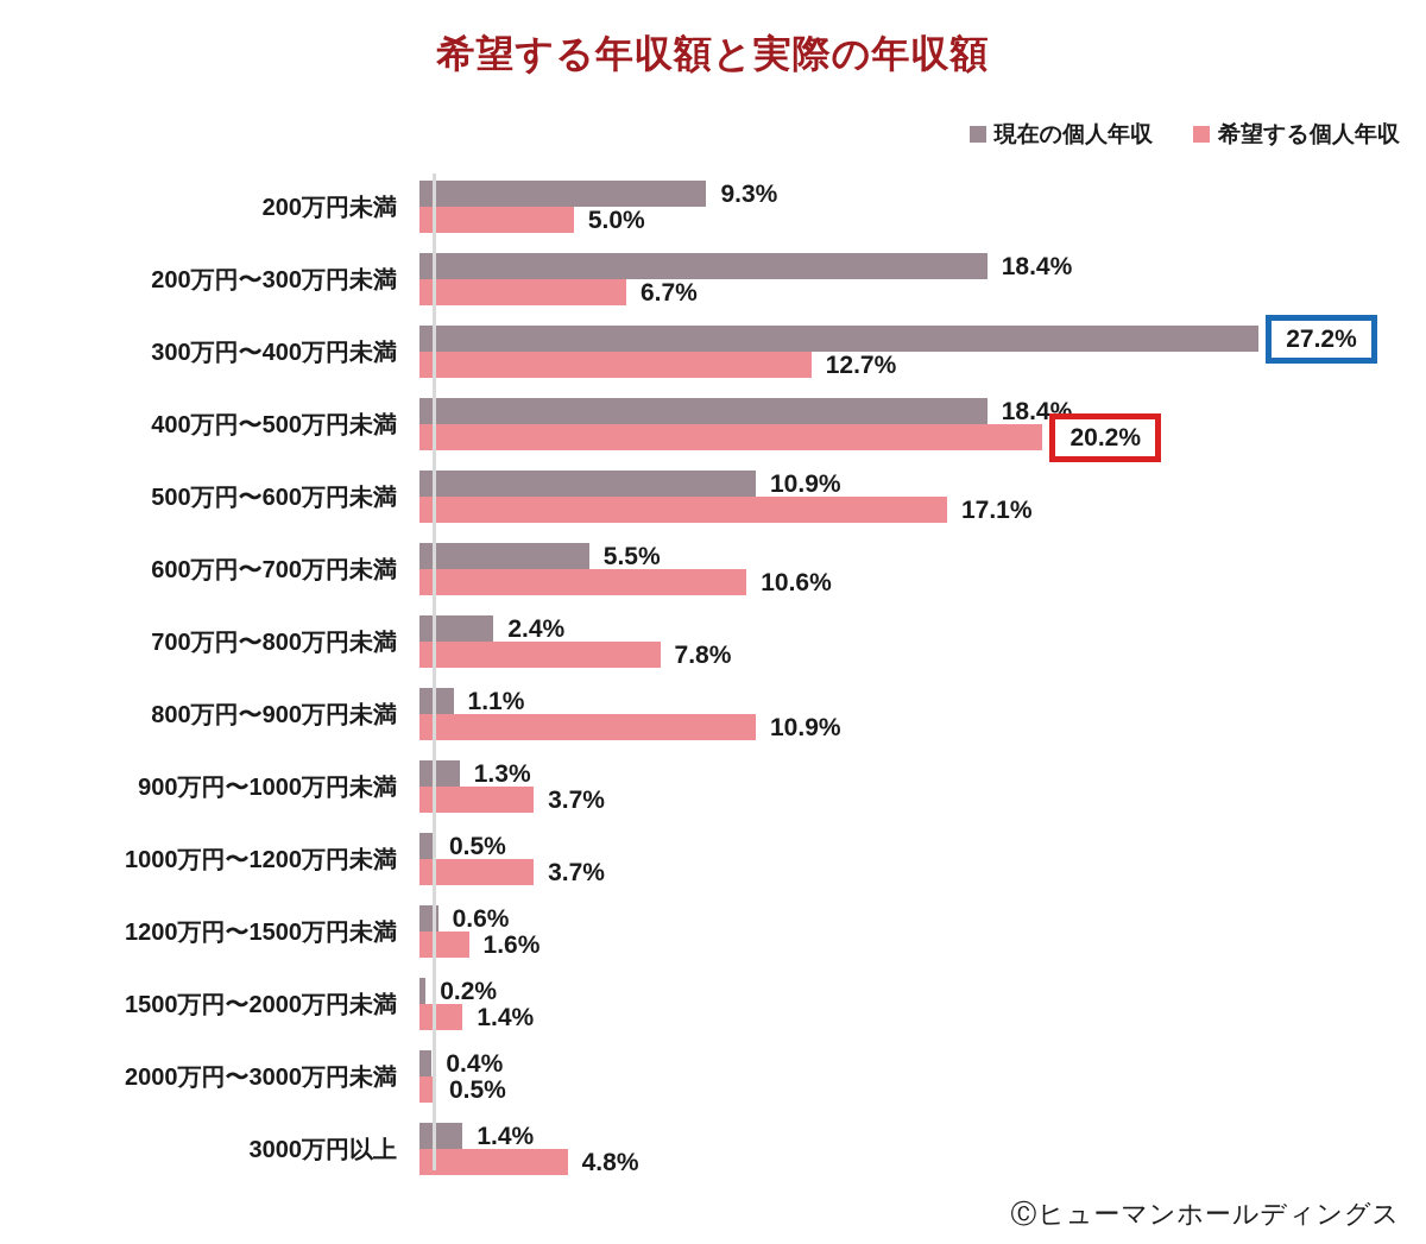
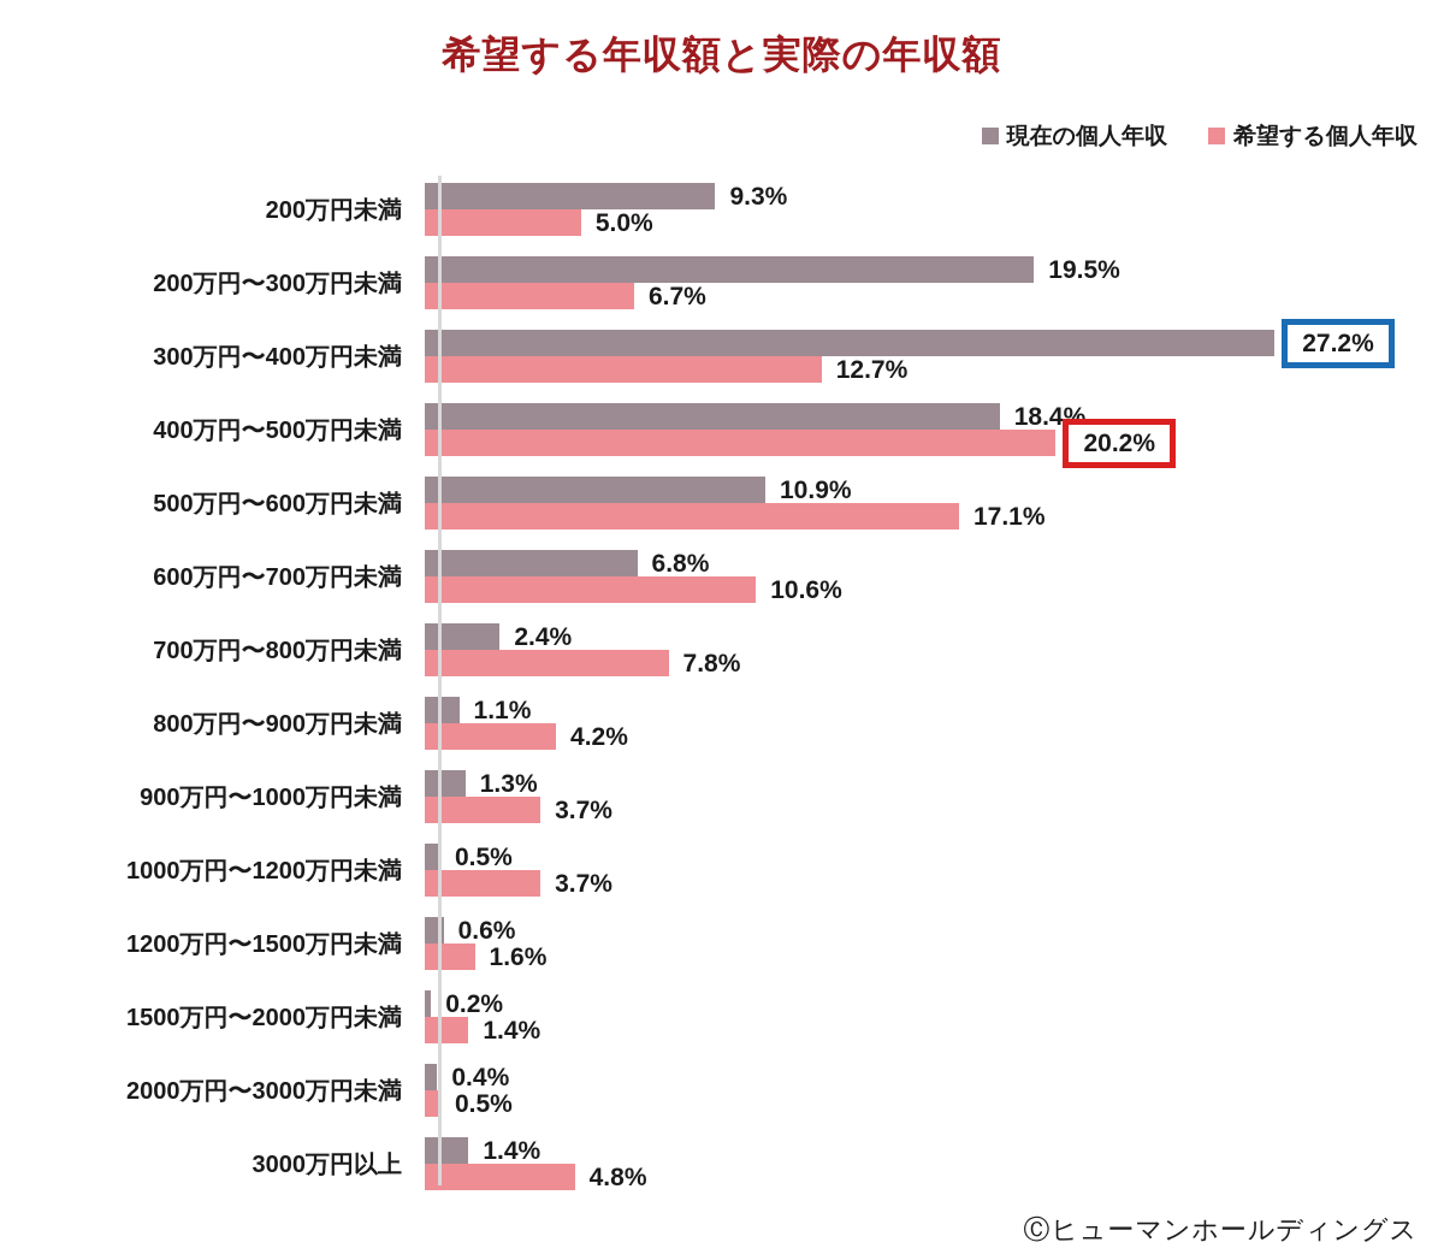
現在の個人年収/200万円〜300万円未満: 18.4% -> 19.5%
現在の個人年収/600万円〜700万円未満: 5.5% -> 6.8%
希望する個人年収/800万円〜900万円未満: 10.9% -> 4.2%
